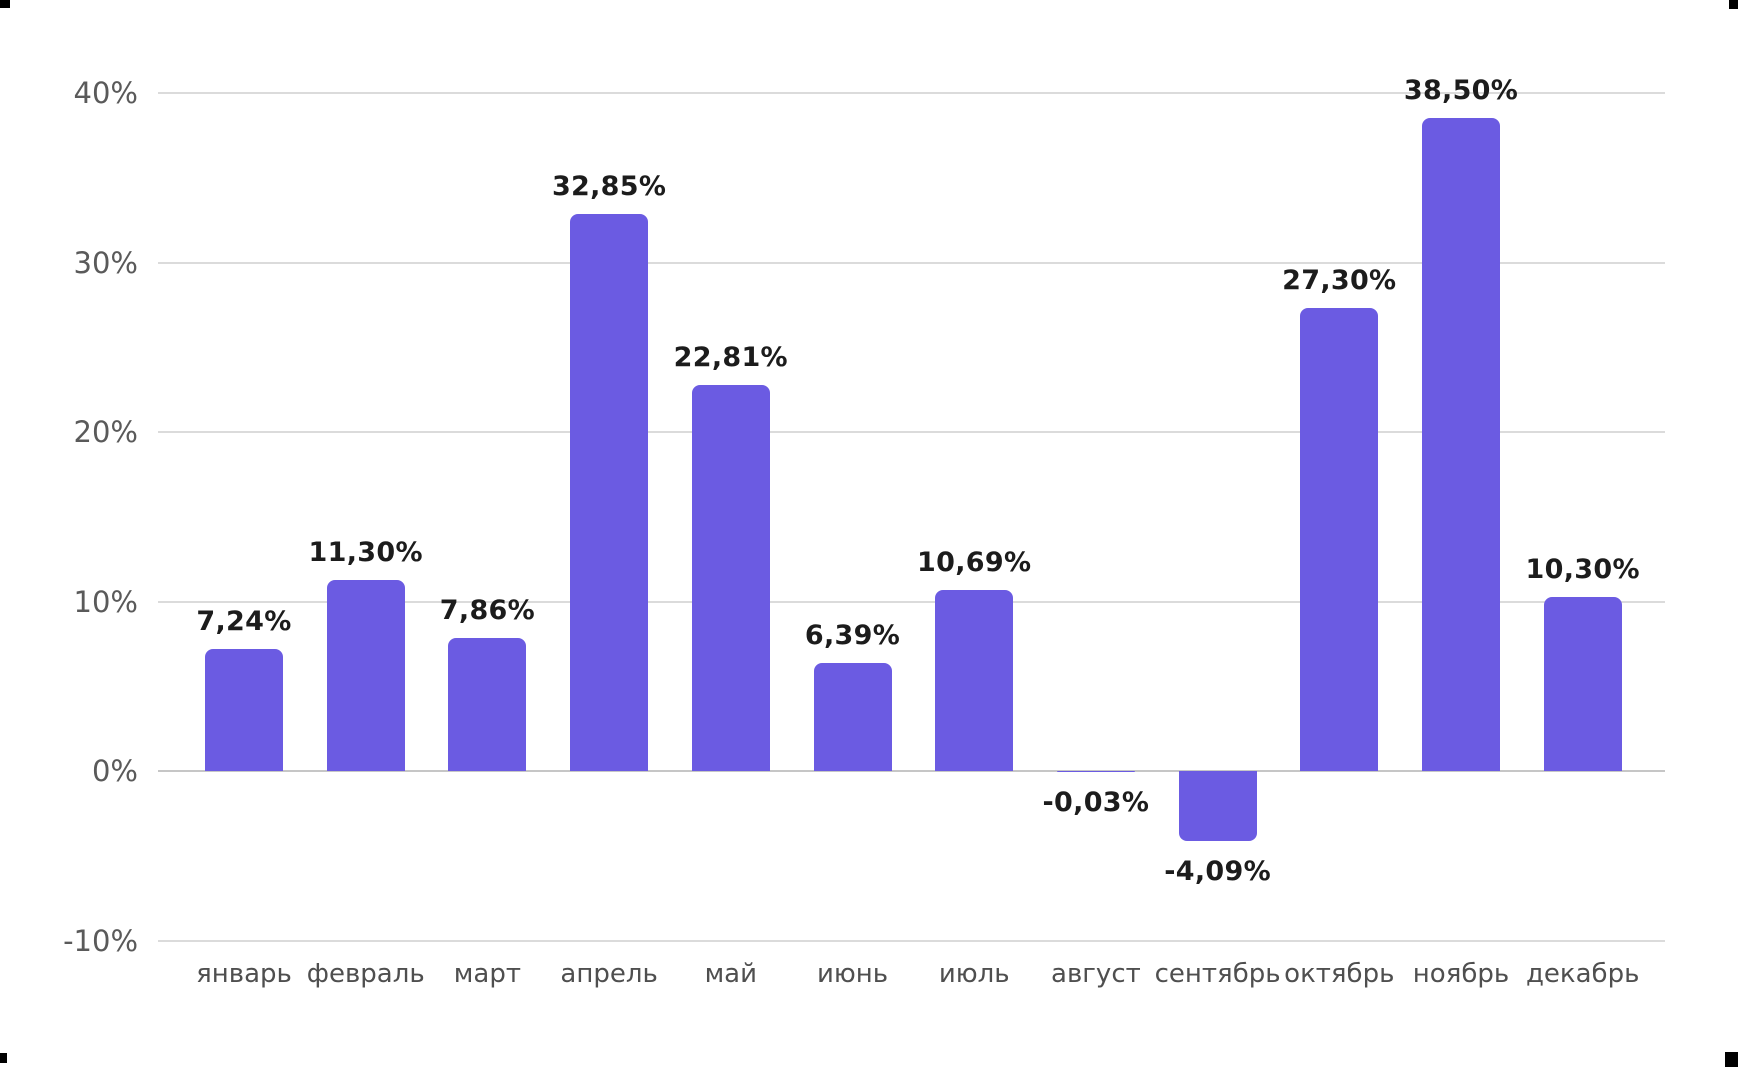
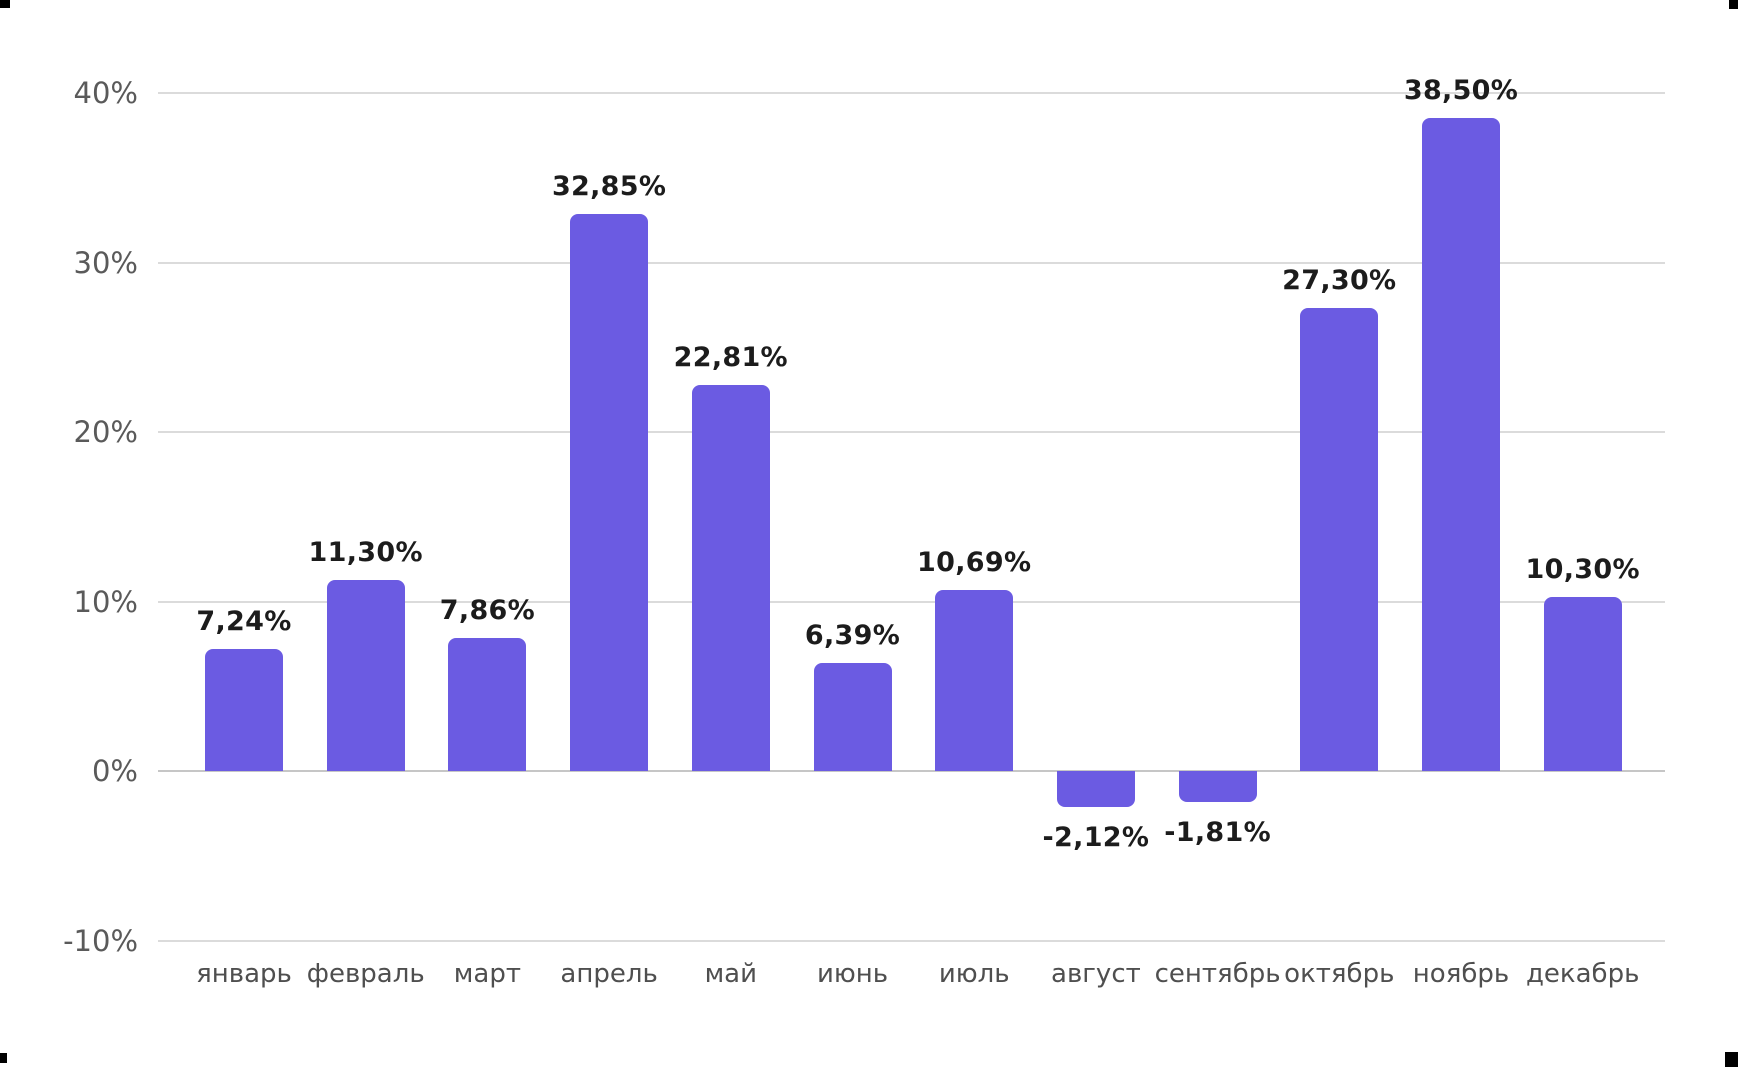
август: -0,03% -> -2,12%
сентябрь: -4,09% -> -1,81%
